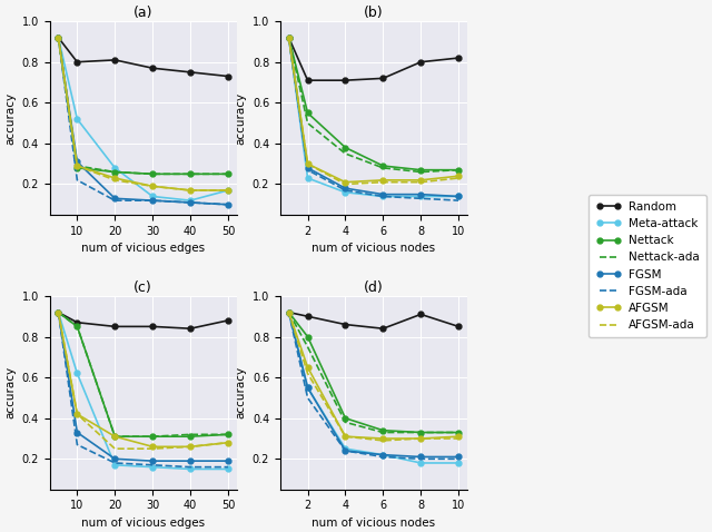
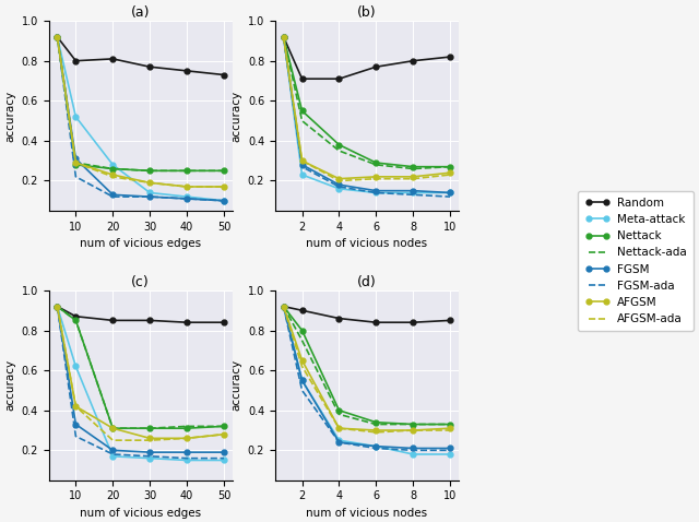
(a)/Meta-attack/50: 0.17 -> 0.10
(b)/Random/6: 0.72 -> 0.77
(c)/Random/50: 0.88 -> 0.84
(d)/Random/8: 0.91 -> 0.84
